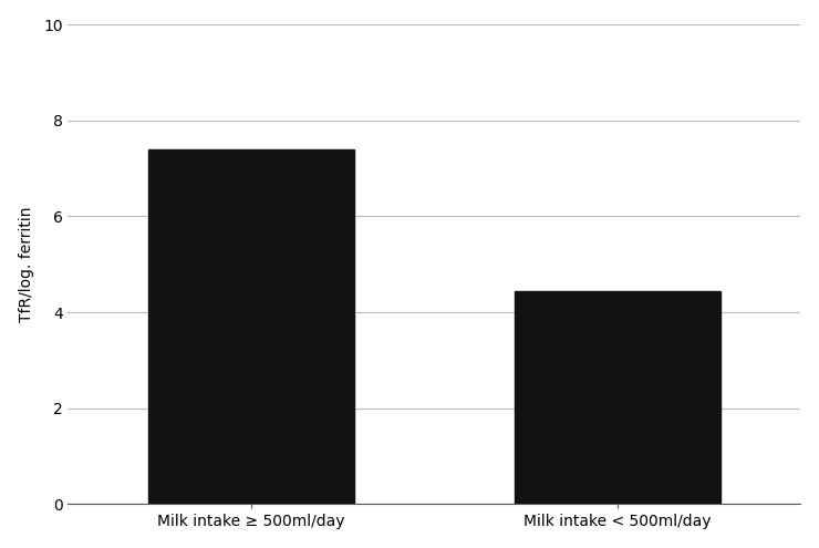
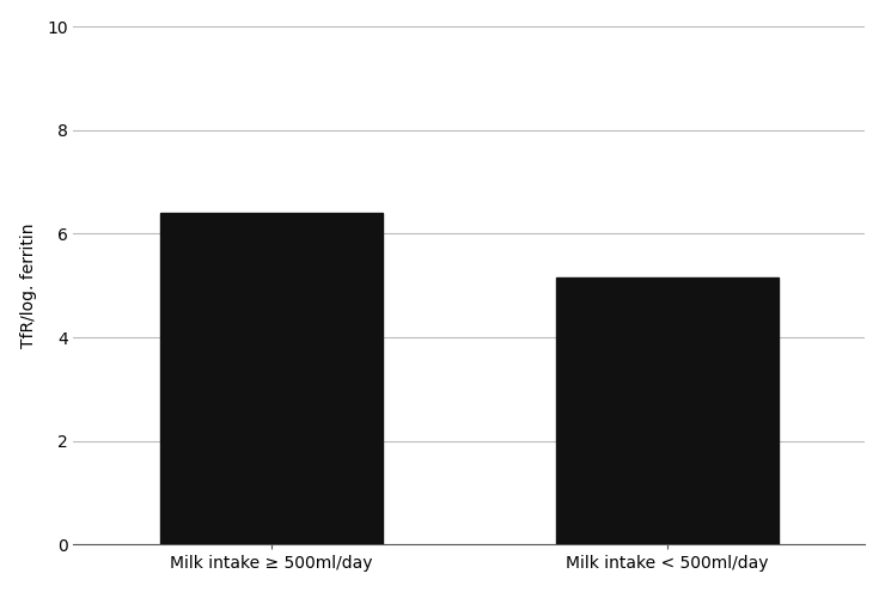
Milk intake ≥ 500ml/day: 7.40 -> 6.40
Milk intake < 500ml/day: 4.45 -> 5.15
